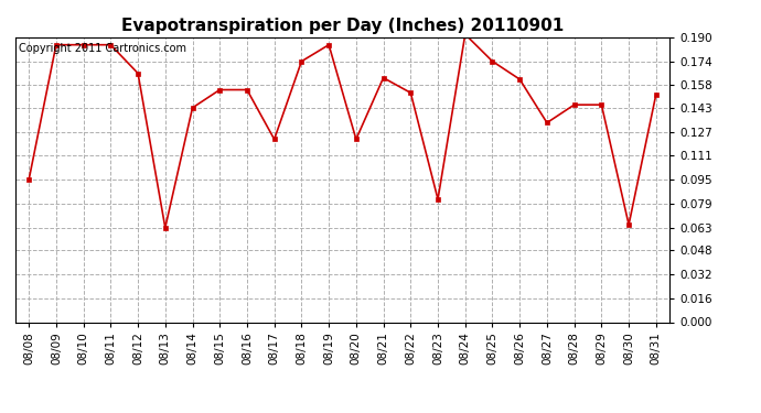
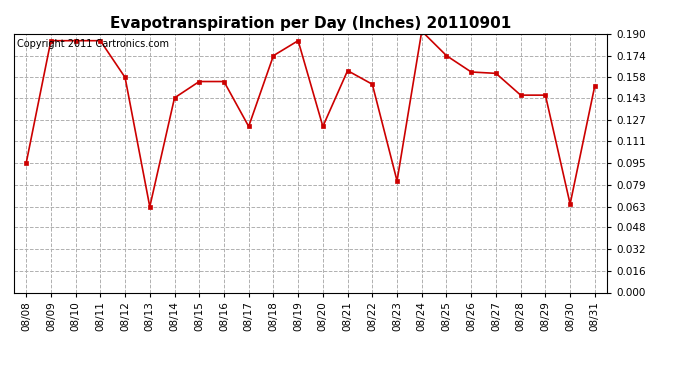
08/12: 0.166 -> 0.158
08/27: 0.133 -> 0.161
